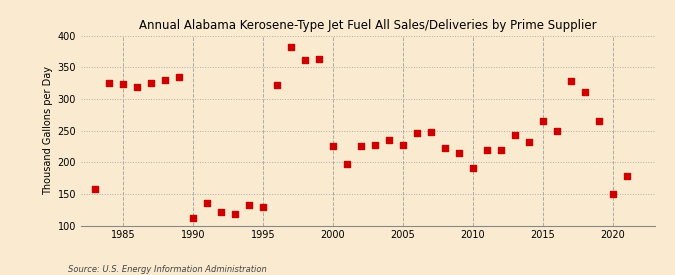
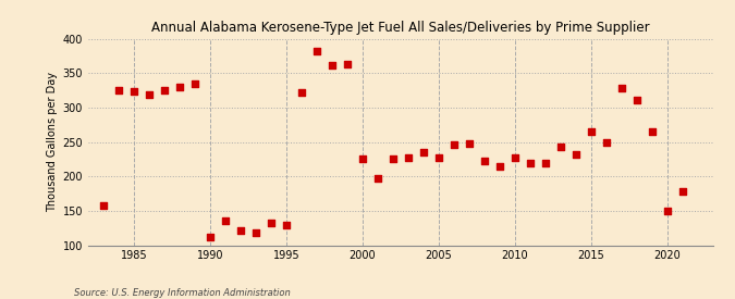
2010: 191 -> 228
